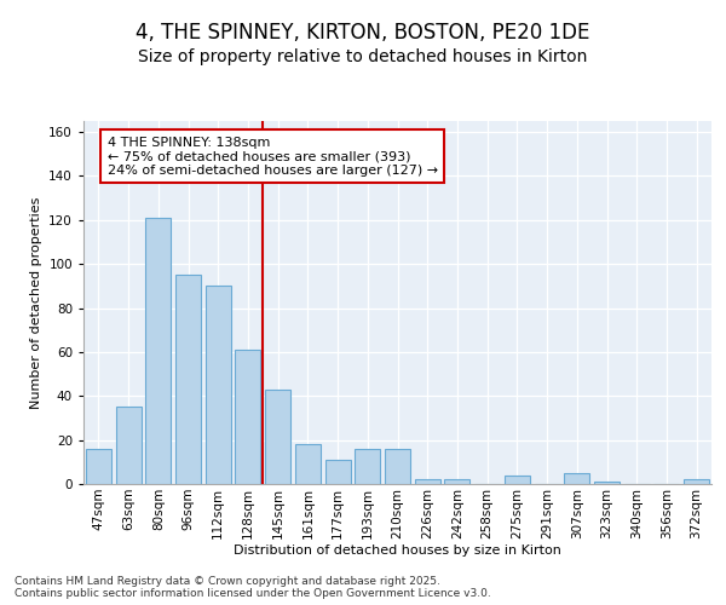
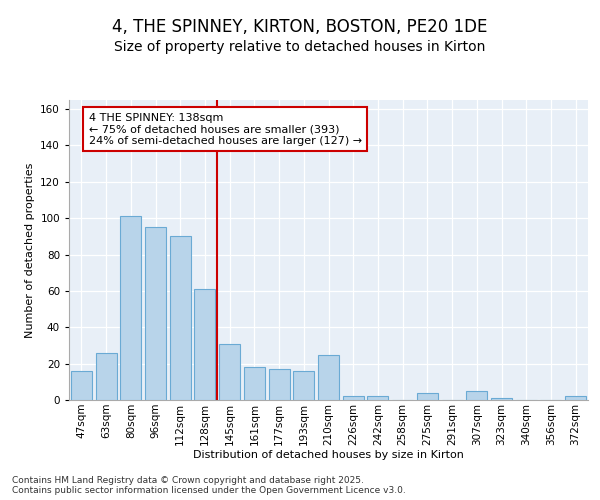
63sqm: 35 -> 26
80sqm: 121 -> 101
145sqm: 43 -> 31
177sqm: 11 -> 17
210sqm: 16 -> 25
